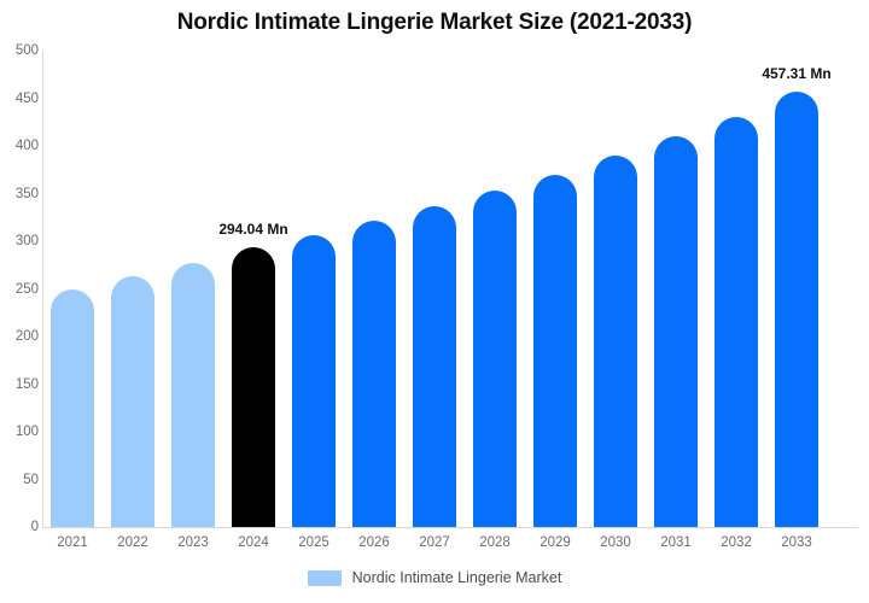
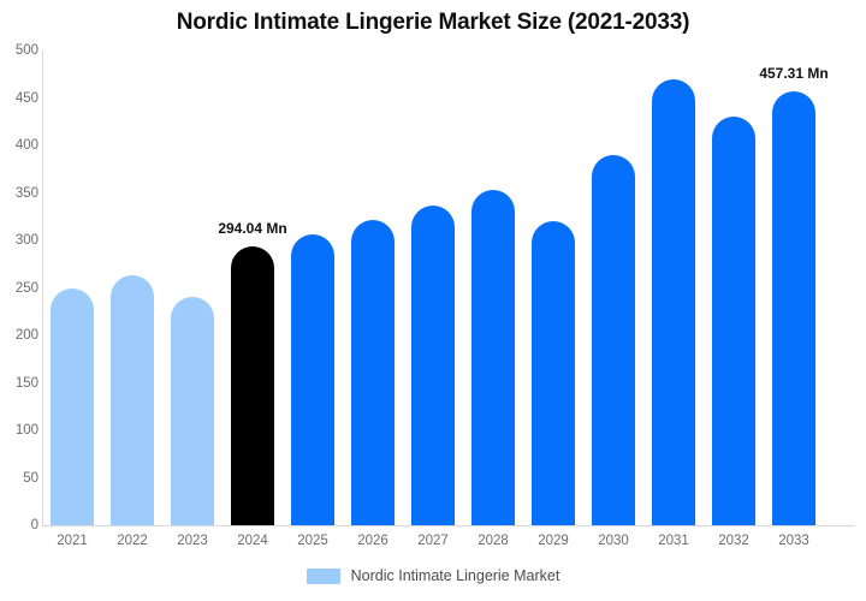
2023: 280 -> 240
2029: 370 -> 320
2031: 410 -> 470
